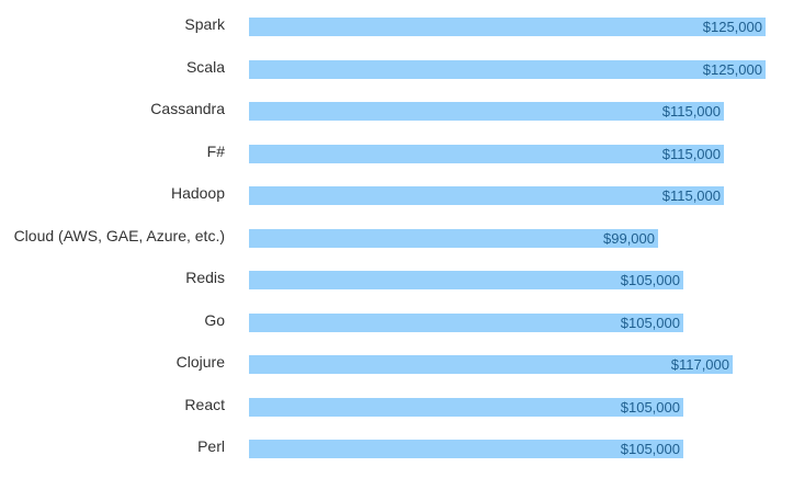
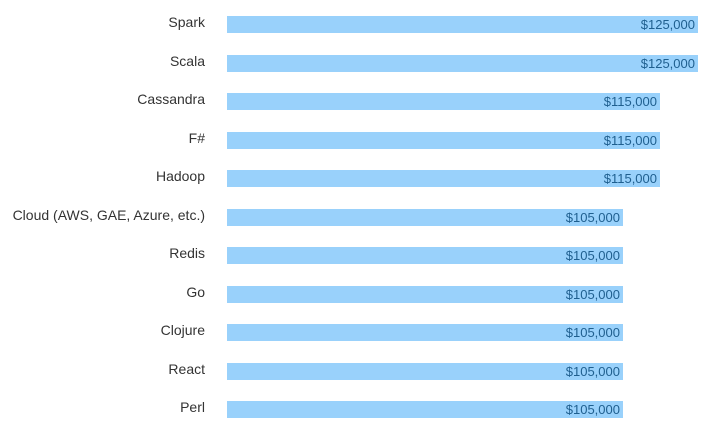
Cloud (AWS, GAE, Azure, etc.): $99,000 -> $105,000
Clojure: $117,000 -> $105,000
